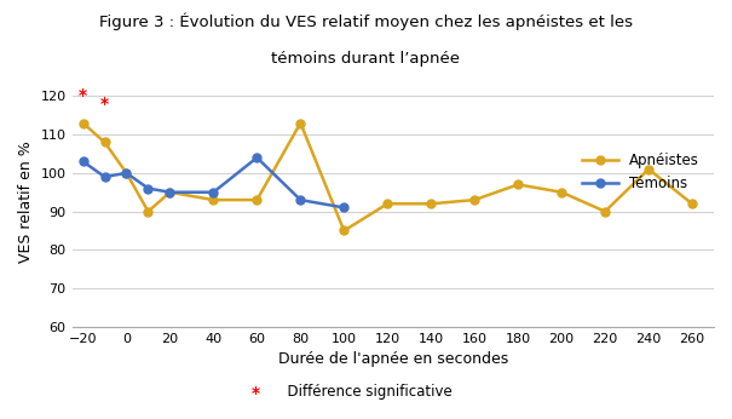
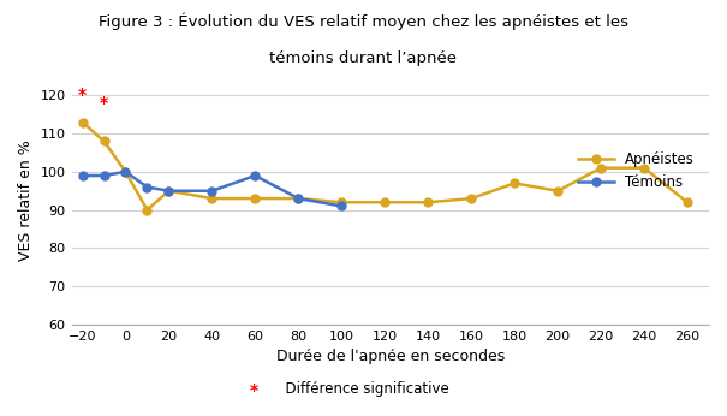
Témoins/−20: 103 -> 99
Témoins/60: 104 -> 99
Apnéistes/80: 113 -> 93
Apnéistes/100: 85 -> 92
Apnéistes/220: 90 -> 101
